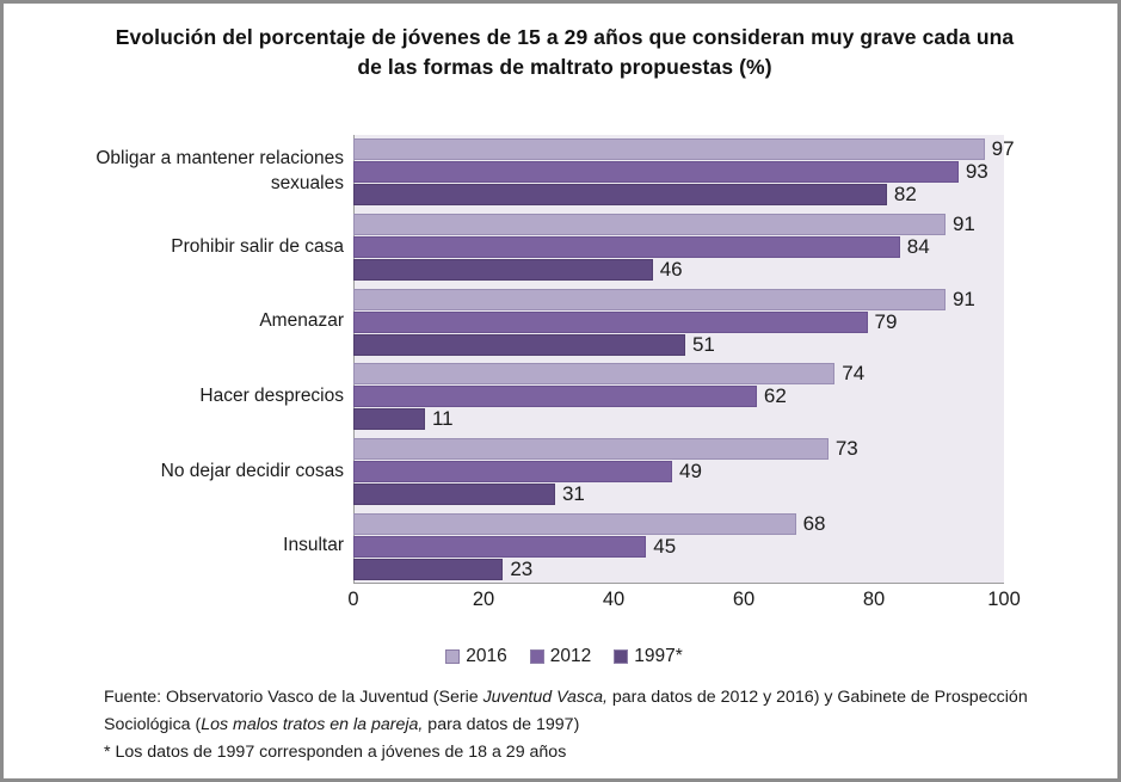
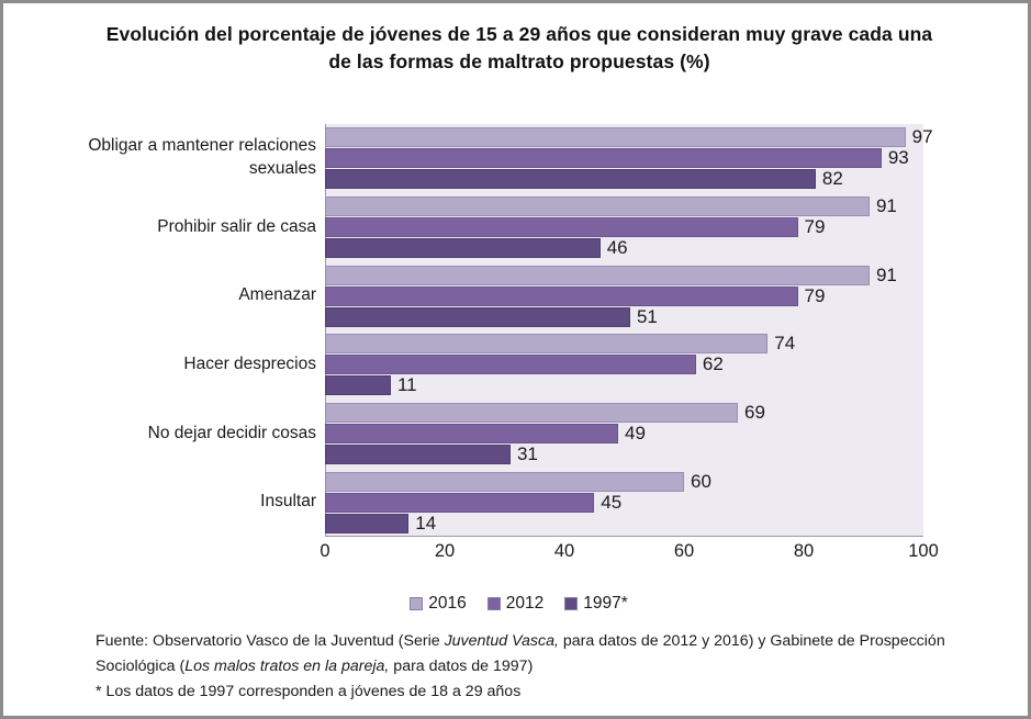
2012/Prohibir salir de casa: 84 -> 79
2016/No dejar decidir cosas: 73 -> 69
2016/Insultar: 68 -> 60
1997*/Insultar: 23 -> 14
